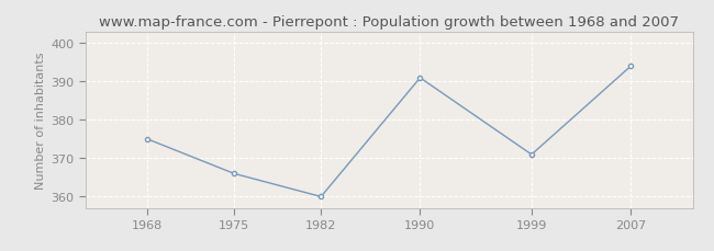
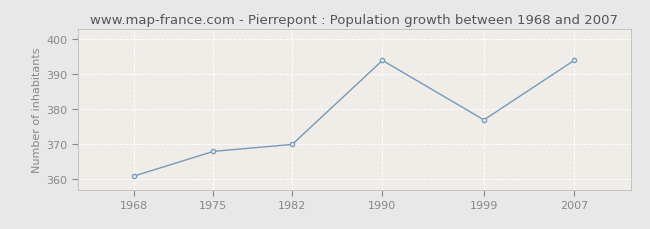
1968: 375 -> 361
1975: 366 -> 368
1982: 360 -> 370
1990: 391 -> 394
1999: 371 -> 377
